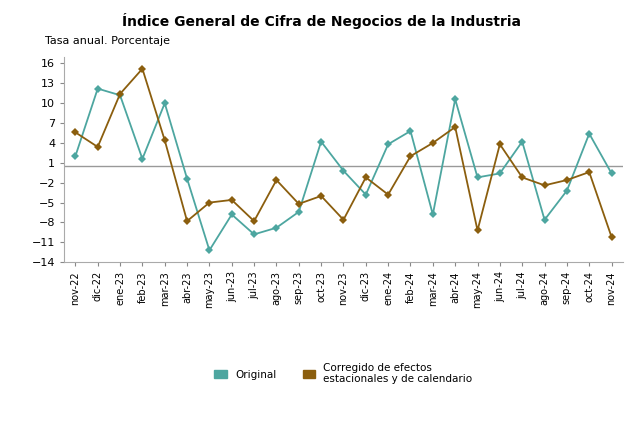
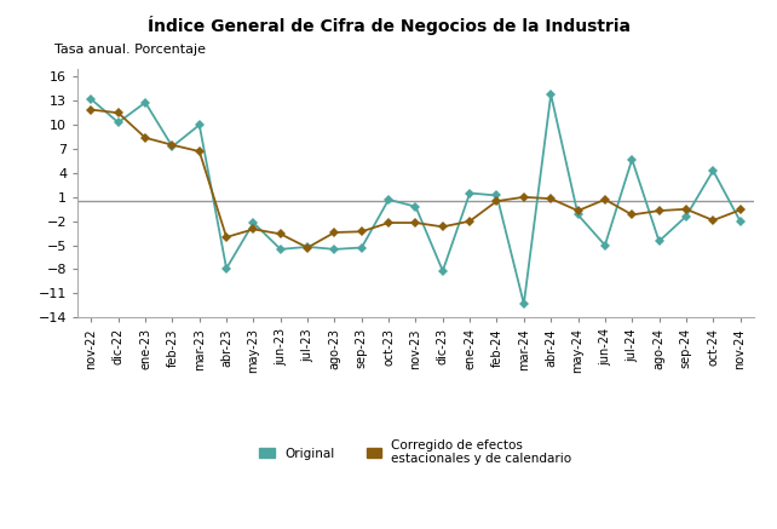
Original/nov-22: 2.0 -> 13.2
Corregido de efectos estacionales y de calendario/nov-22: 5.6 -> 11.9
Original/dic-22: 12.2 -> 10.3
Corregido de efectos estacionales y de calendario/dic-22: 3.4 -> 11.5
Original/ene-23: 11.2 -> 12.8
Corregido de efectos estacionales y de calendario/ene-23: 11.4 -> 8.4
Original/feb-23: 1.6 -> 7.3
Corregido de efectos estacionales y de calendario/feb-23: 15.2 -> 7.5
Corregido de efectos estacionales y de calendario/mar-23: 4.4 -> 6.7
Original/abr-23: -1.4 -> -7.9
Corregido de efectos estacionales y de calendario/abr-23: -7.8 -> -4.0
Original/may-23: -12.2 -> -2.2
Corregido de efectos estacionales y de calendario/may-23: -5.0 -> -3.0
Original/jun-23: -6.8 -> -5.5
Corregido de efectos estacionales y de calendario/jun-23: -4.6 -> -3.6
Original/jul-23: -9.8 -> -5.2
Corregido de efectos estacionales y de calendario/jul-23: -7.8 -> -5.3
Original/ago-23: -8.8 -> -5.5
Corregido de efectos estacionales y de calendario/ago-23: -1.6 -> -3.4
Original/sep-23: -6.4 -> -5.3
Corregido de efectos estacionales y de calendario/sep-23: -5.2 -> -3.3
Original/oct-23: 4.2 -> 0.7
Corregido de efectos estacionales y de calendario/oct-23: -4.0 -> -2.2
Corregido de efectos estacionales y de calendario/nov-23: -7.6 -> -2.2
Original/dic-23: -3.8 -> -8.2
Corregido de efectos estacionales y de calendario/dic-23: -1.2 -> -2.7
Original/ene-24: 3.8 -> 1.5
Corregido de efectos estacionales y de calendario/ene-24: -3.8 -> -2.0
Original/feb-24: 5.8 -> 1.2
Corregido de efectos estacionales y de calendario/feb-24: 2.0 -> 0.5
Original/mar-24: -6.8 -> -12.3
Corregido de efectos estacionales y de calendario/mar-24: 4.0 -> 1.0
Original/abr-24: 10.6 -> 13.8
Corregido de efectos estacionales y de calendario/abr-24: 6.4 -> 0.8
Corregido de efectos estacionales y de calendario/may-24: -9.2 -> -0.7
Original/jun-24: -0.6 -> -5.0
Corregido de efectos estacionales y de calendario/jun-24: 3.8 -> 0.7
Original/jul-24: 4.2 -> 5.7
Original/ago-24: -7.6 -> -4.5
Corregido de efectos estacionales y de calendario/ago-24: -2.4 -> -0.7
Original/sep-24: -3.2 -> -1.4
Corregido de efectos estacionales y de calendario/sep-24: -1.6 -> -0.5
Original/oct-24: 5.4 -> 4.3
Corregido de efectos estacionales y de calendario/oct-24: -0.4 -> -1.9
Original/nov-24: -0.6 -> -2.0
Corregido de efectos estacionales y de calendario/nov-24: -10.2 -> -0.6
